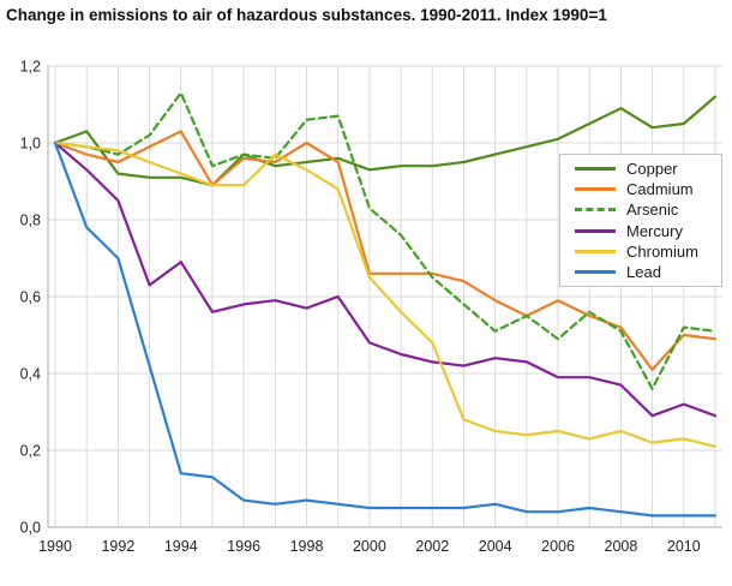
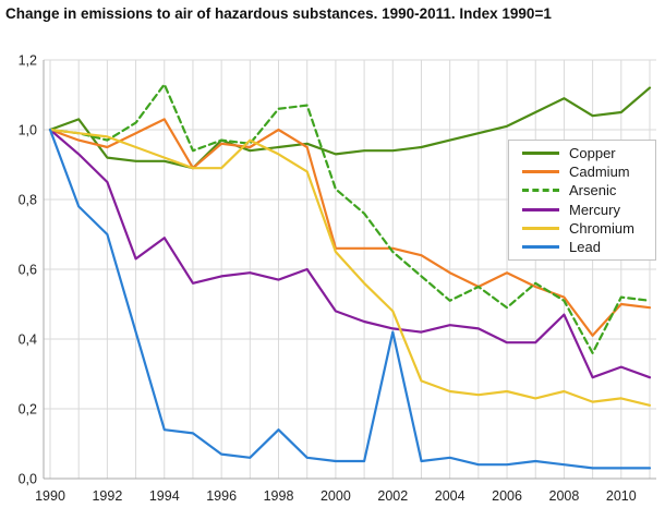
Lead/1998: 0,07 -> 0,14
Lead/2002: 0,05 -> 0,42
Mercury/2008: 0,37 -> 0,47
